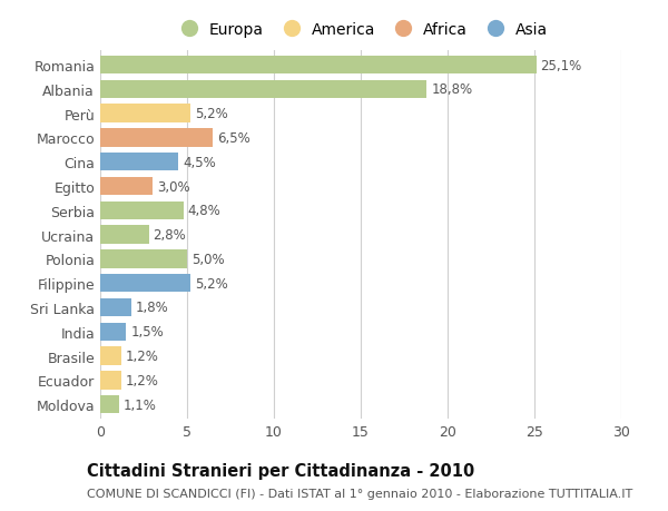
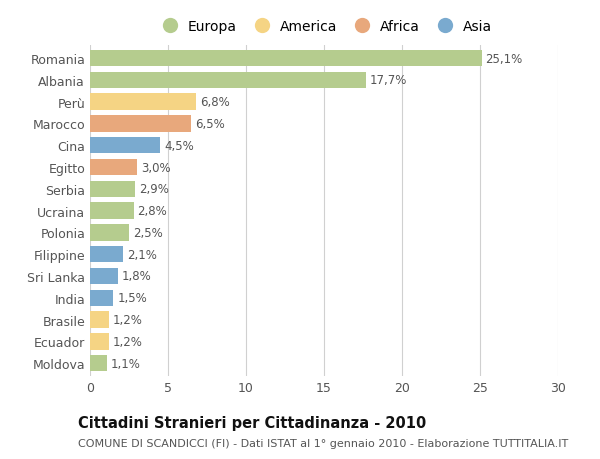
Albania: 18,8% -> 17,7%
Perù: 5,2% -> 6,8%
Serbia: 4,8% -> 2,9%
Polonia: 5,0% -> 2,5%
Filippine: 5,2% -> 2,1%
